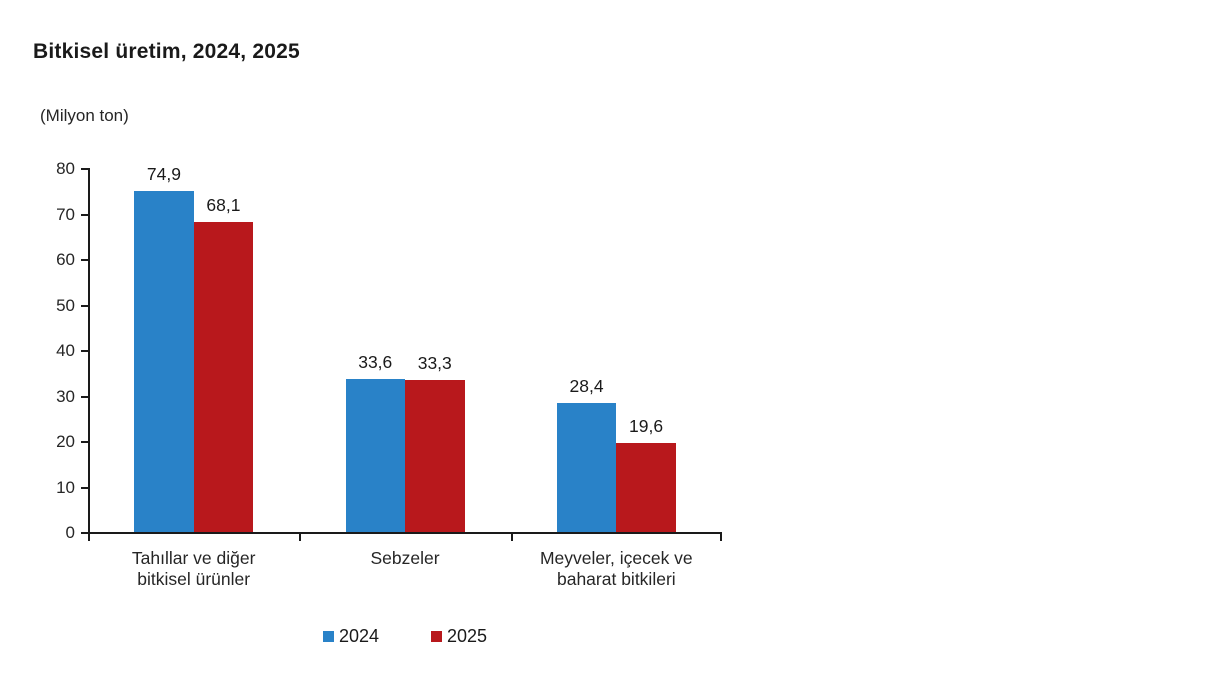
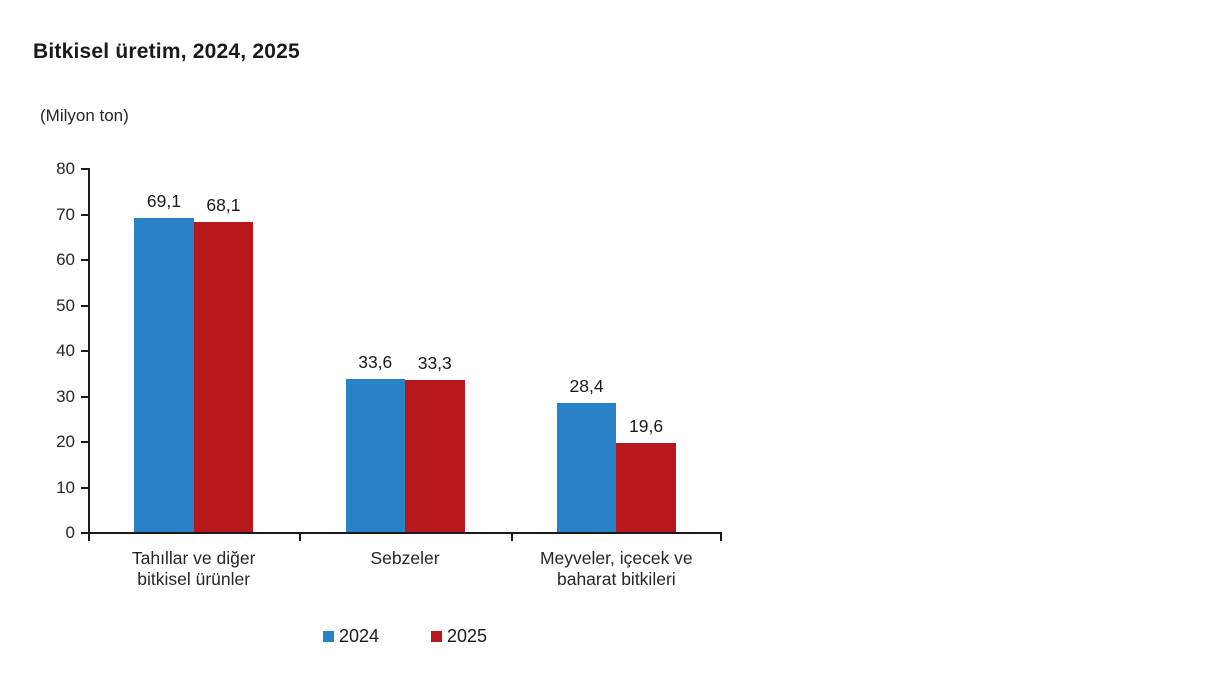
2024/Tahıllar ve diğer bitkisel ürünler: 74,9 -> 69,1
